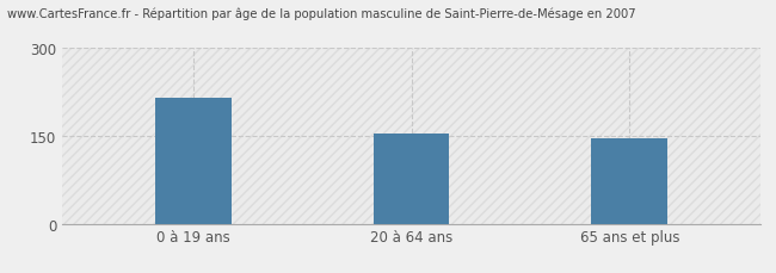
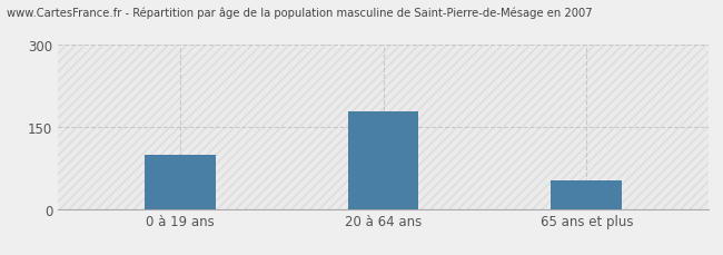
0 à 19 ans: 215 -> 100
20 à 64 ans: 155 -> 178
65 ans et plus: 145 -> 52
